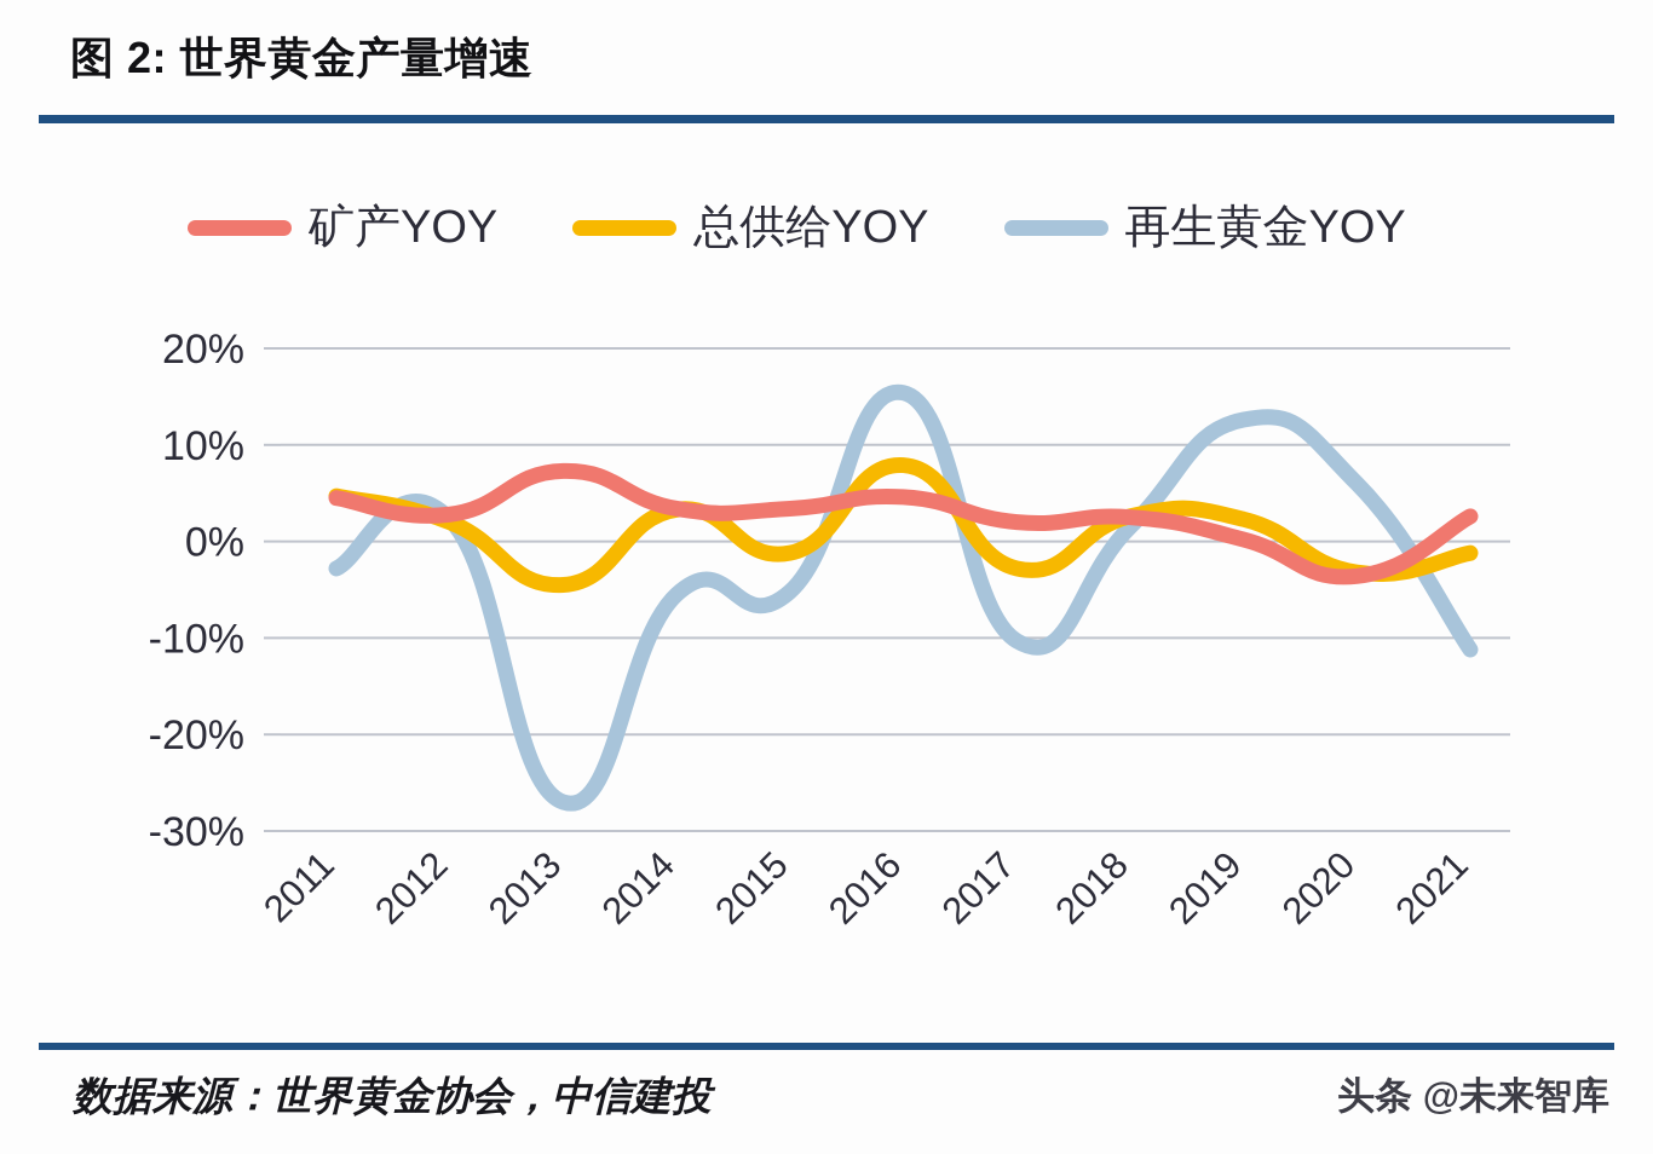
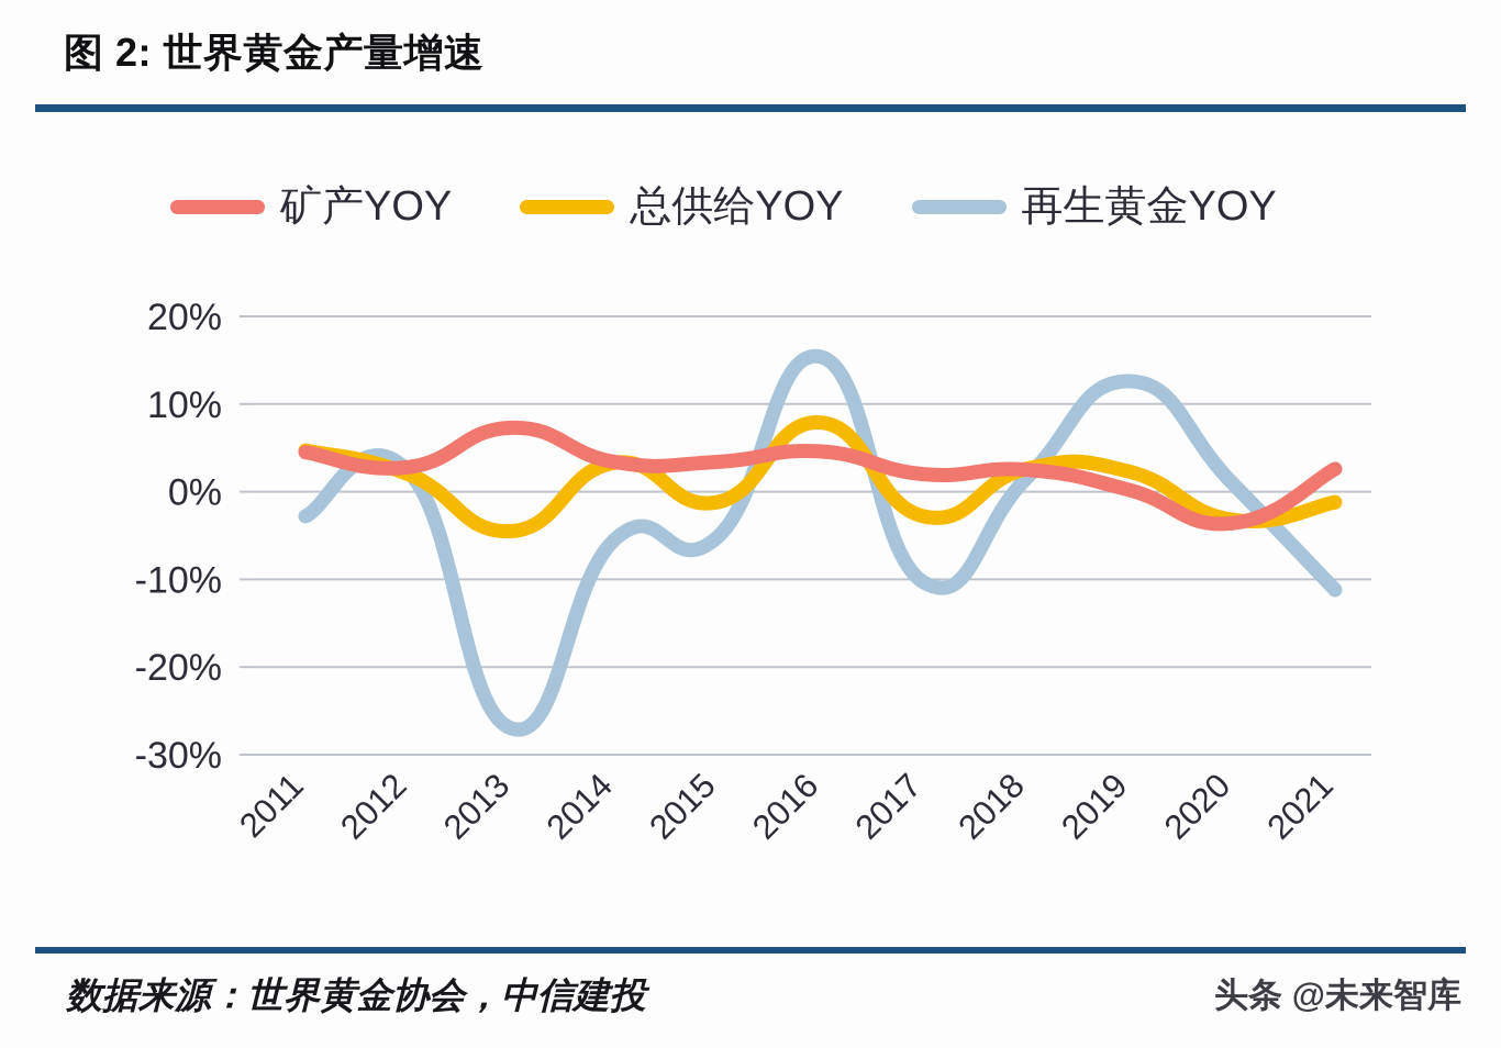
再生黄金YOY/2020: 6% -> 1%
